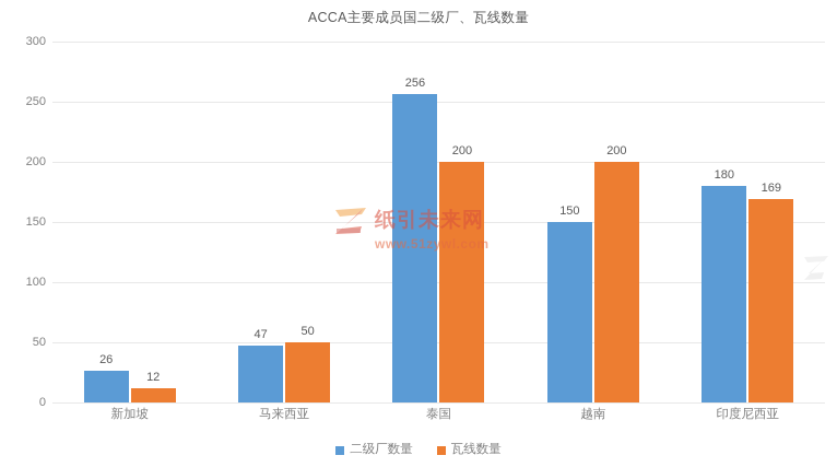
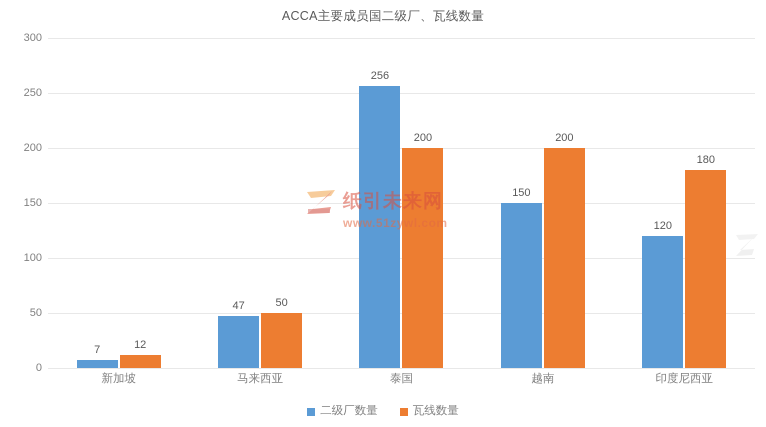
二级厂数量/新加坡: 26 -> 7
二级厂数量/印度尼西亚: 180 -> 120
瓦线数量/印度尼西亚: 169 -> 180
